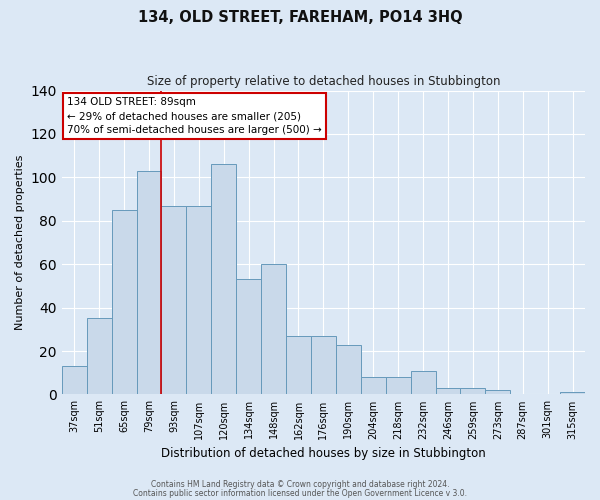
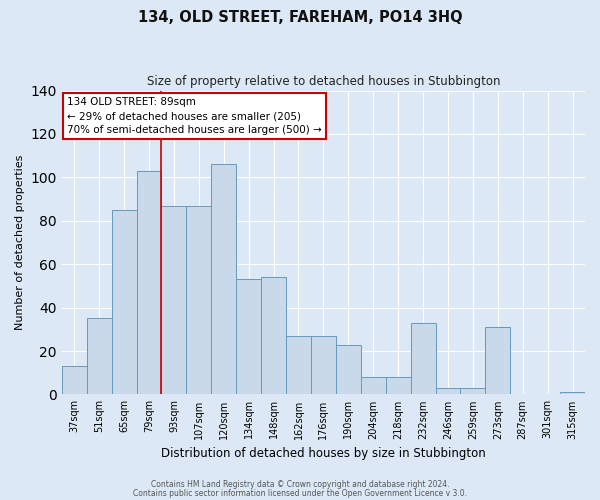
148sqm: 60 -> 54
232sqm: 11 -> 33
273sqm: 2 -> 31
